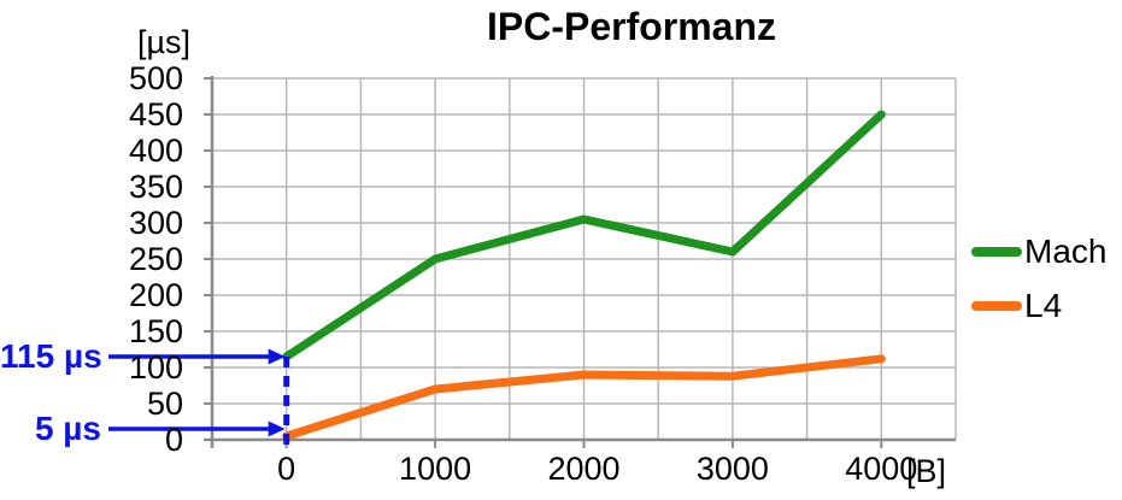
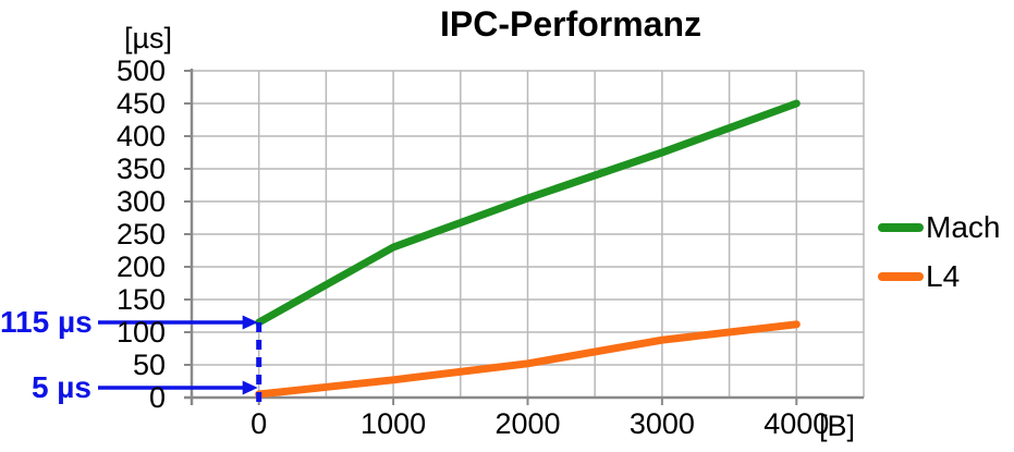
Mach/1000: 250 -> 230
L4/1000: 70 -> 30
L4/2000: 90 -> 50
Mach/3000: 260 -> 380
